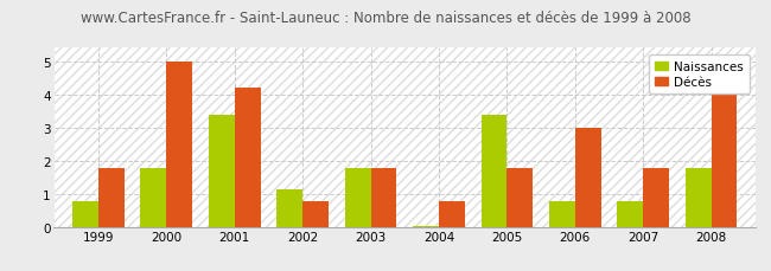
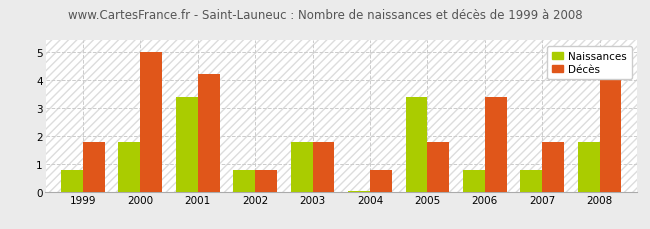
Naissances/2002: 1.15 -> 0.80
Décès/2006: 3.0 -> 3.4
